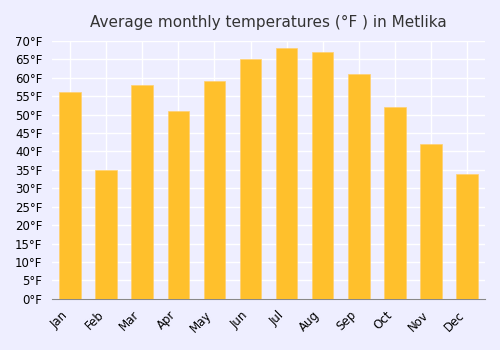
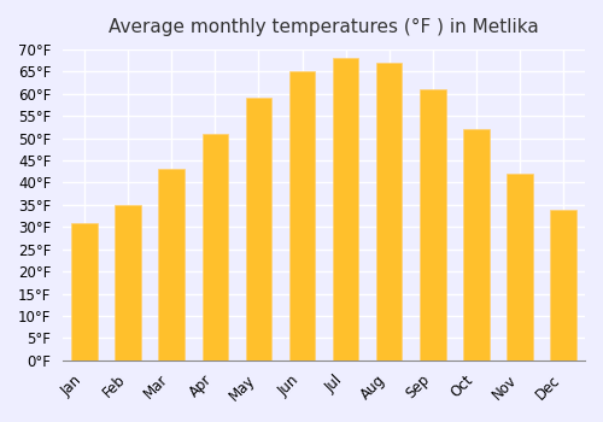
Jan: 56°F -> 31°F
Mar: 58°F -> 43°F
